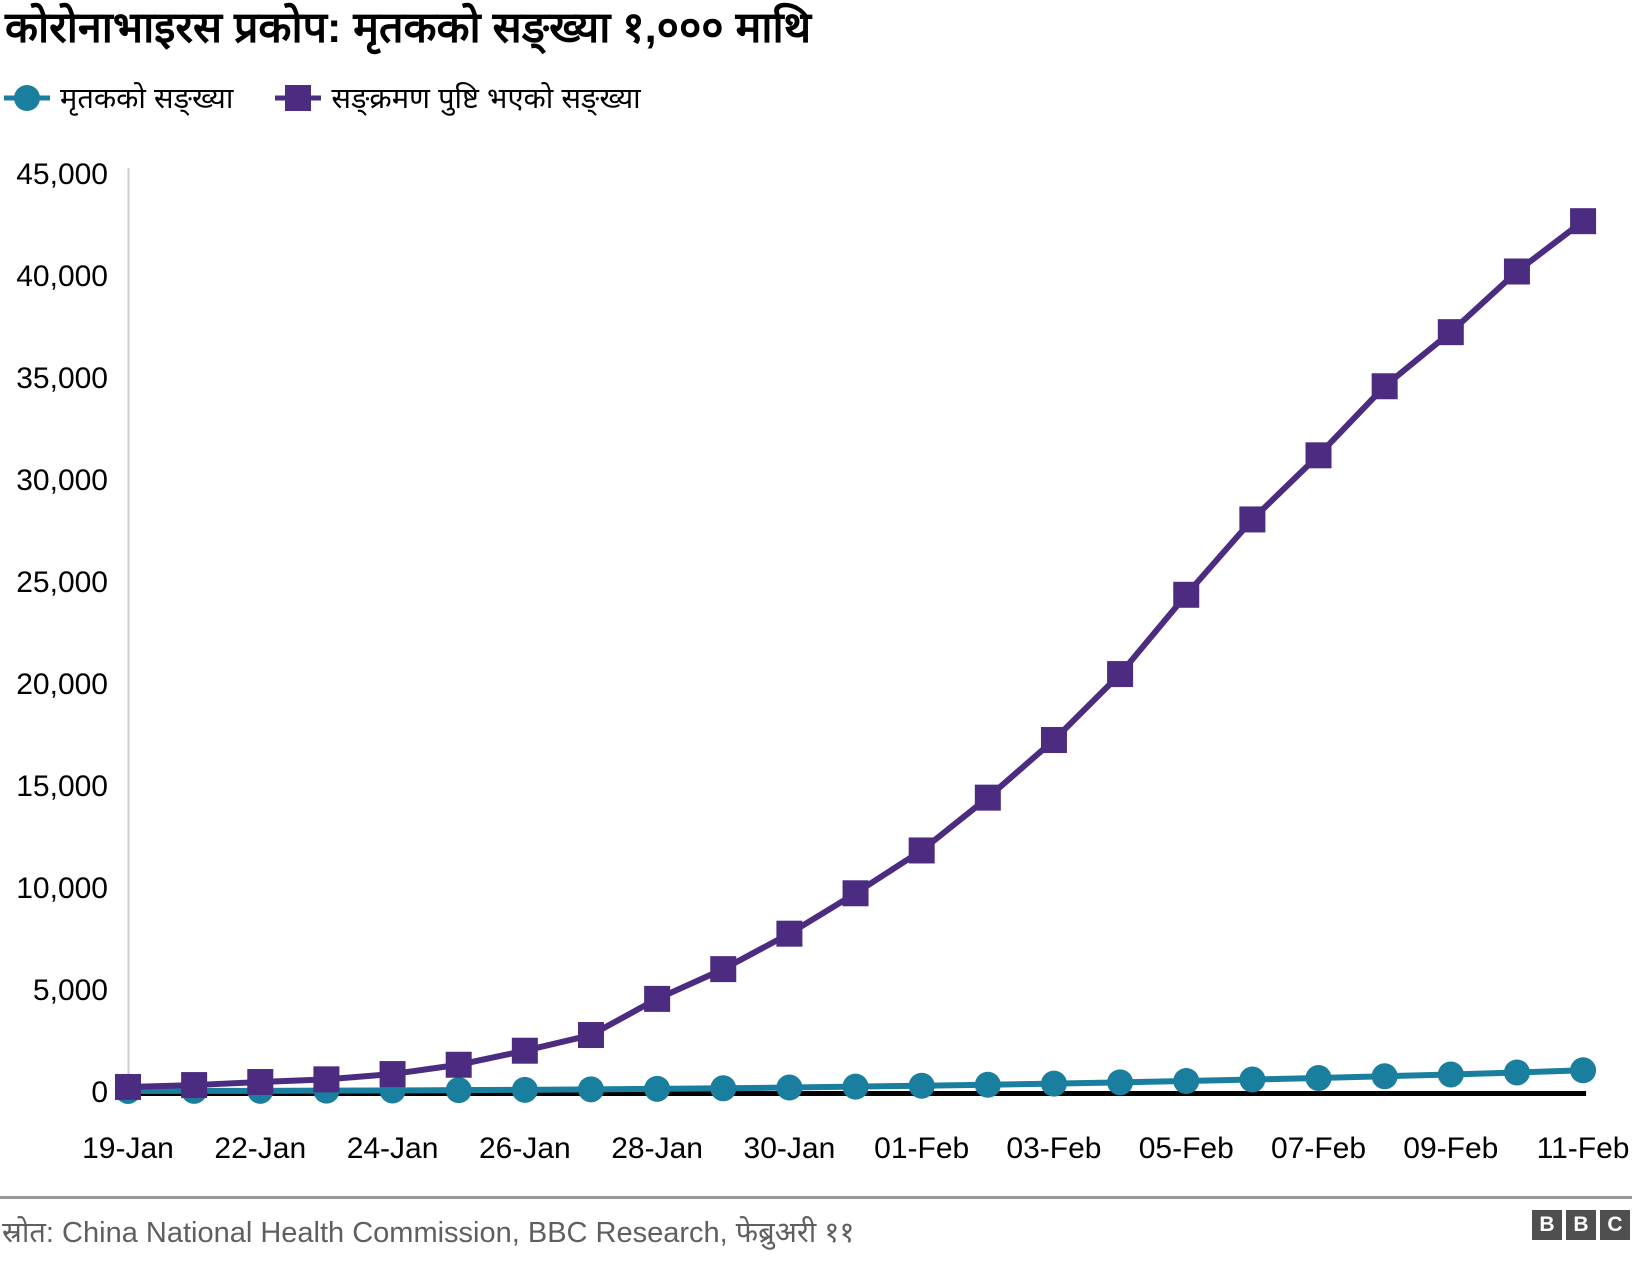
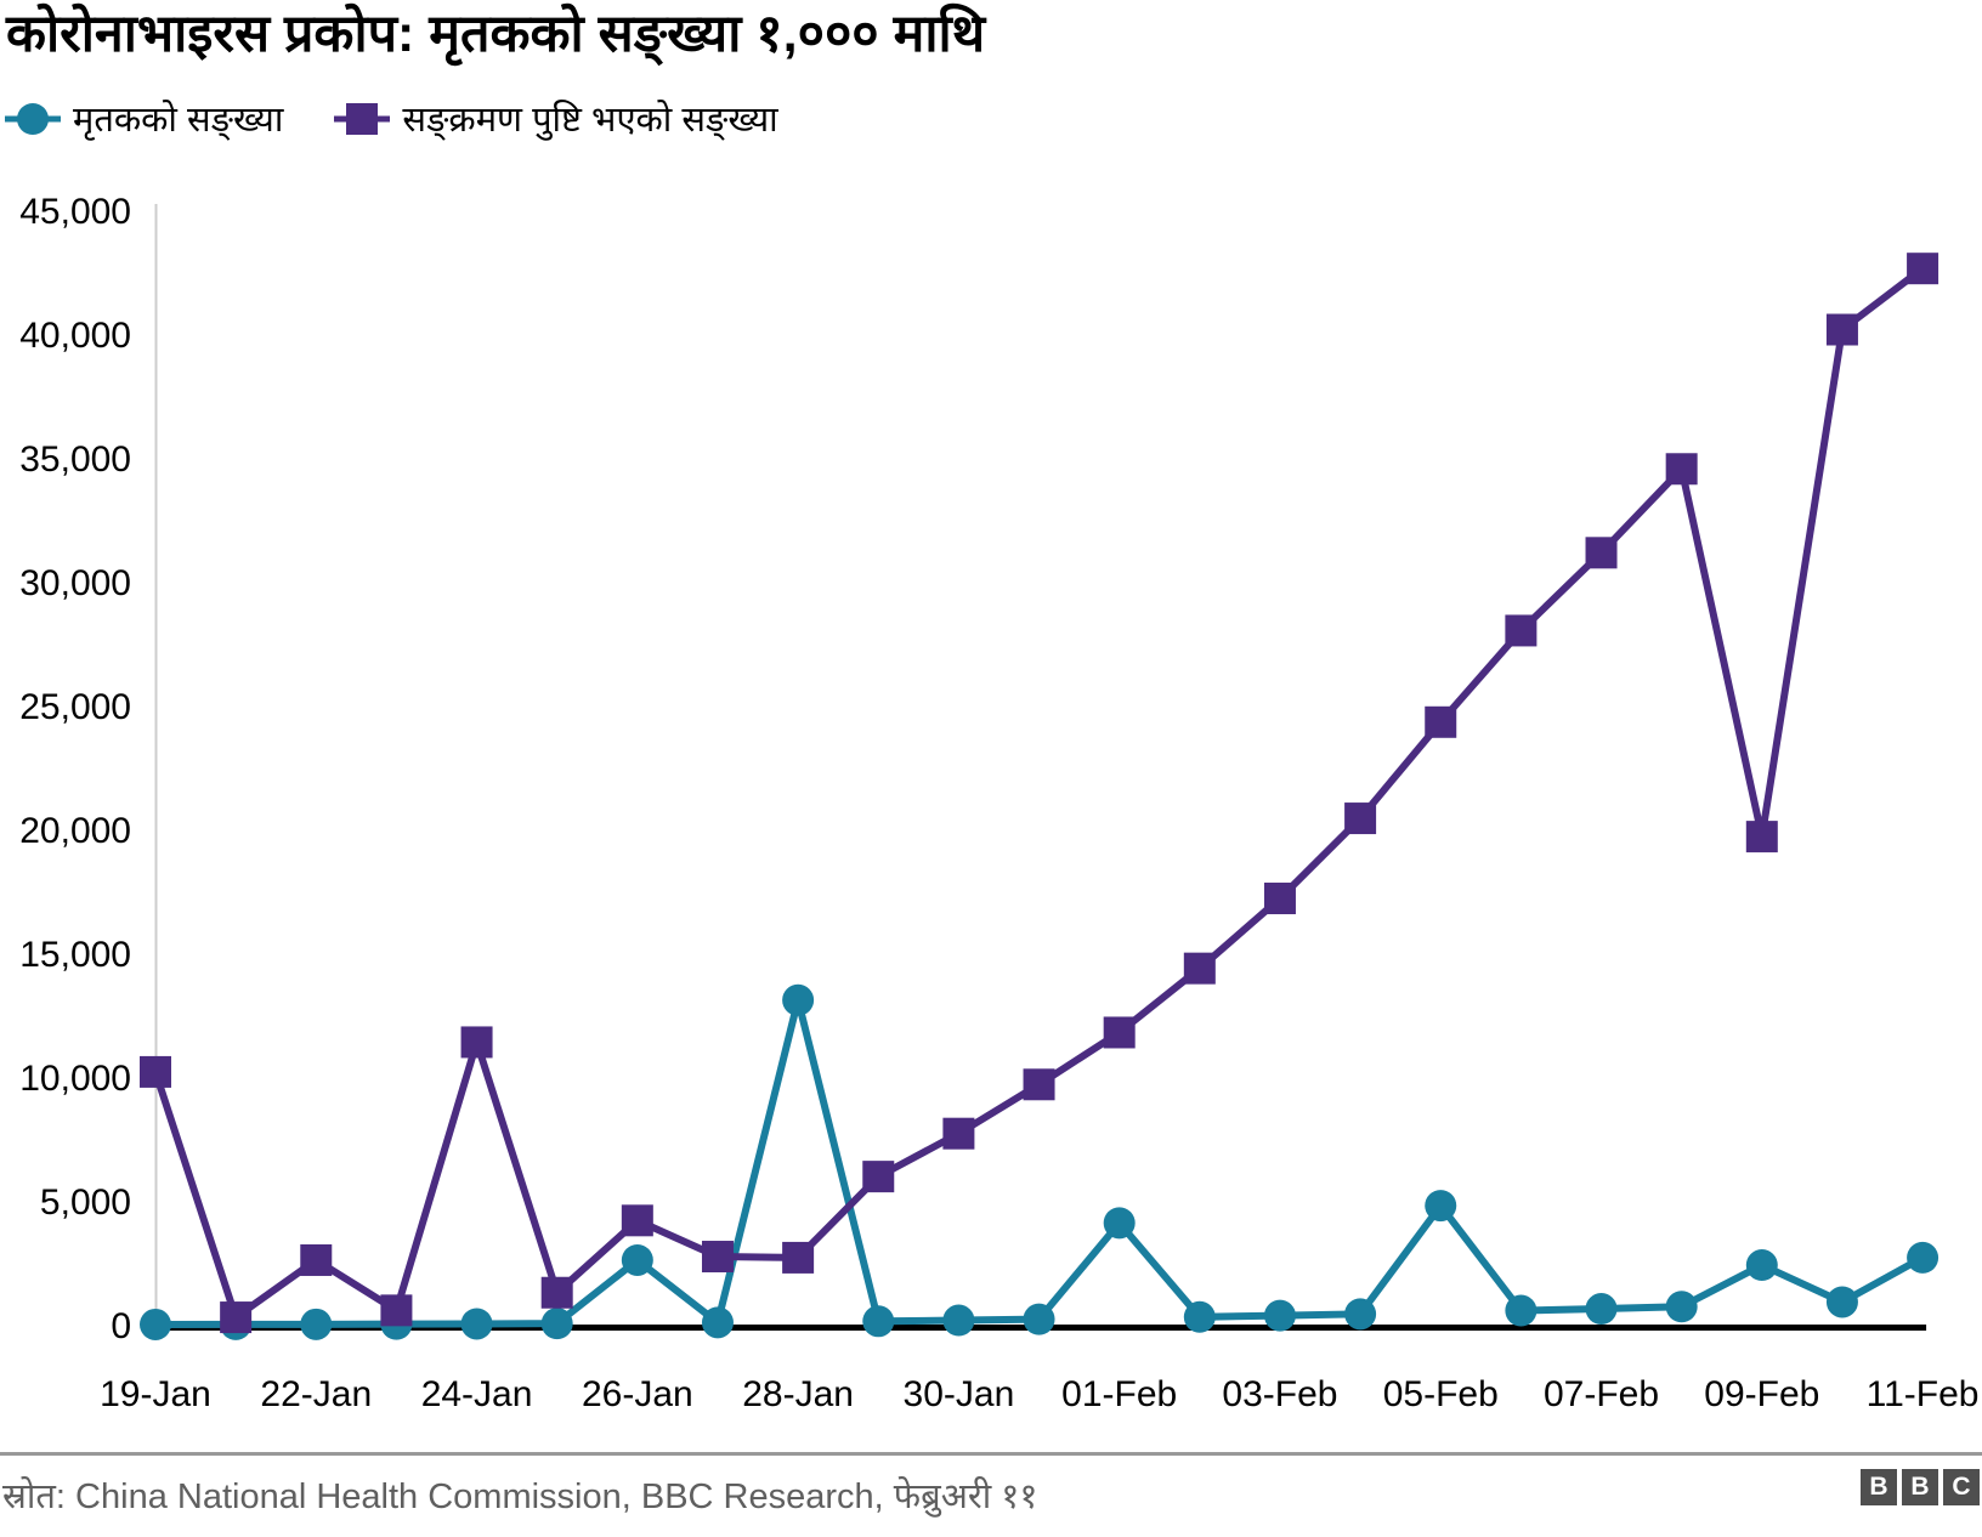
सङ्क्रमण पुष्टि भएको सङ्ख्या/19-Jan: 200 -> 10200
सङ्क्रमण पुष्टि भएको सङ्ख्या/22-Jan: 400 -> 2600
सङ्क्रमण पुष्टि भएको सङ्ख्या/24-Jan: 800 -> 11400
मृतकको सङ्ख्या/26-Jan: 100 -> 2600
सङ्क्रमण पुष्टि भएको सङ्ख्या/26-Jan: 2000 -> 4200
मृतकको सङ्ख्या/28-Jan: 100 -> 13100
सङ्क्रमण पुष्टि भएको सङ्ख्या/28-Jan: 4500 -> 2700
मृतकको सङ्ख्या/01-Feb: 300 -> 4100
मृतकको सङ्ख्या/05-Feb: 500 -> 4800
मृतकको सङ्ख्या/09-Feb: 800 -> 2400
सङ्क्रमण पुष्टि भएको सङ्ख्या/09-Feb: 37200 -> 19700
मृतकको सङ्ख्या/11-Feb: 1000 -> 2700
